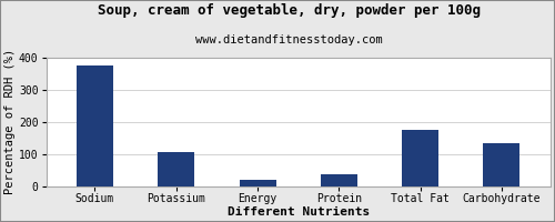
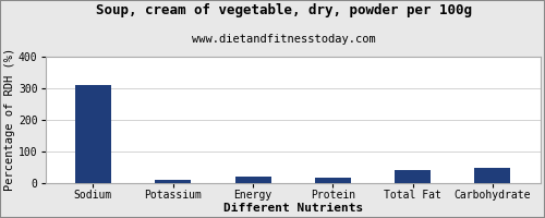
Sodium: 375 -> 312
Potassium: 105 -> 8
Protein: 35 -> 15
Total Fat: 175 -> 40
Carbohydrate: 135 -> 47
